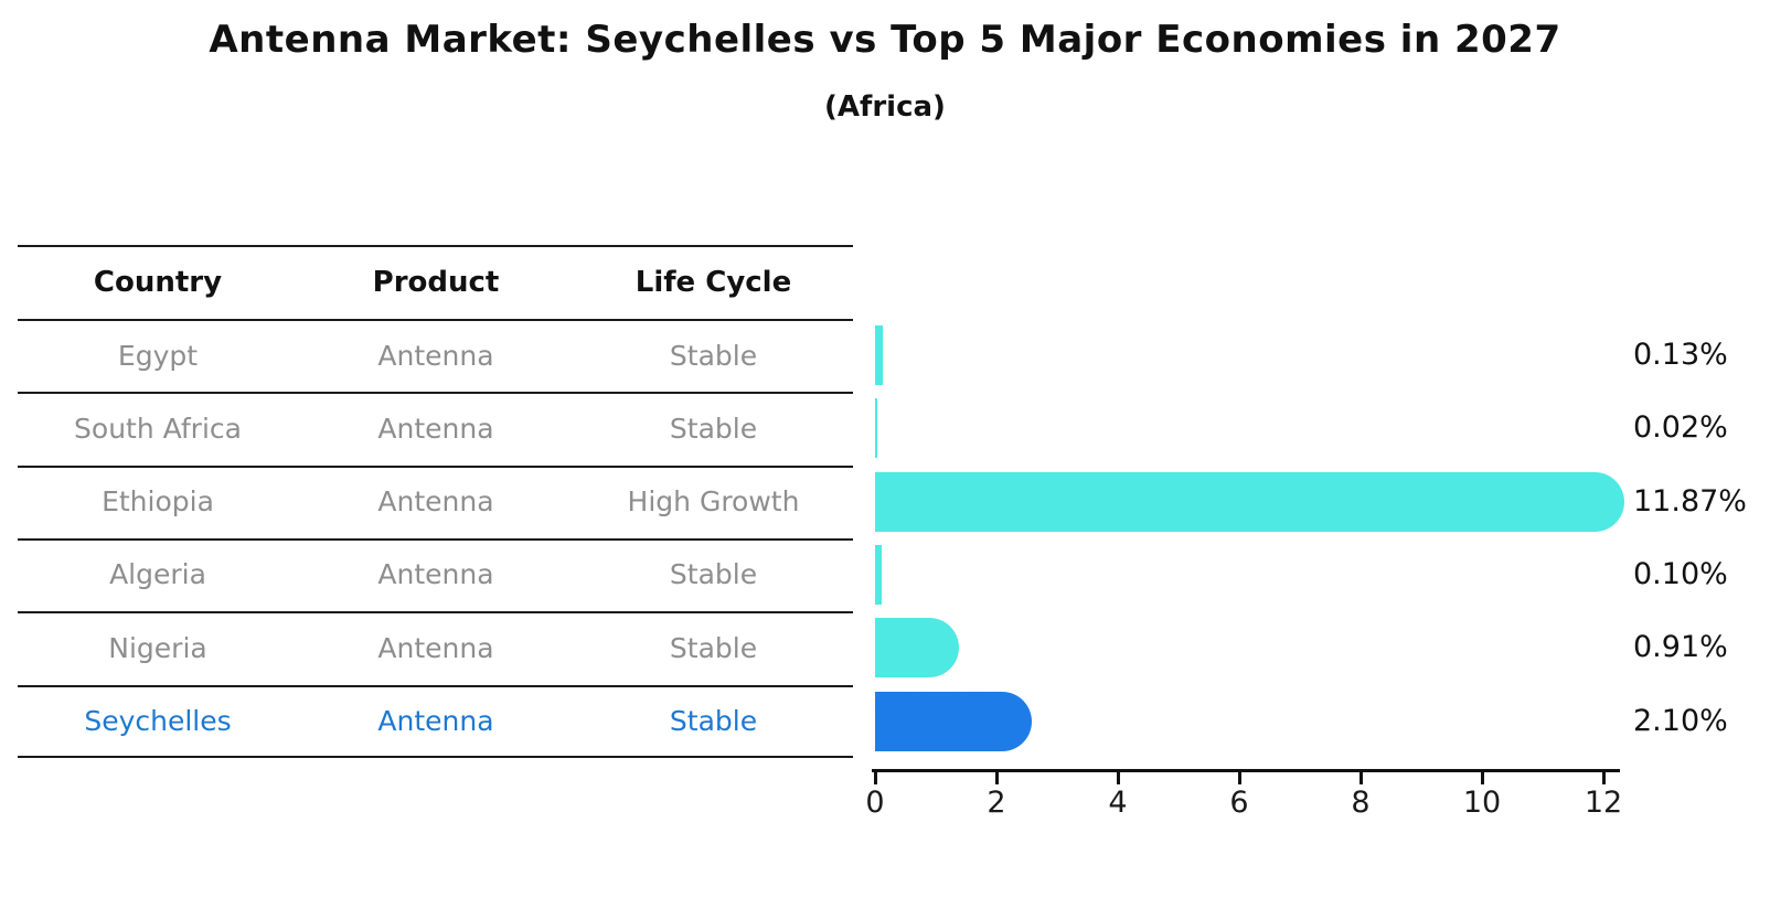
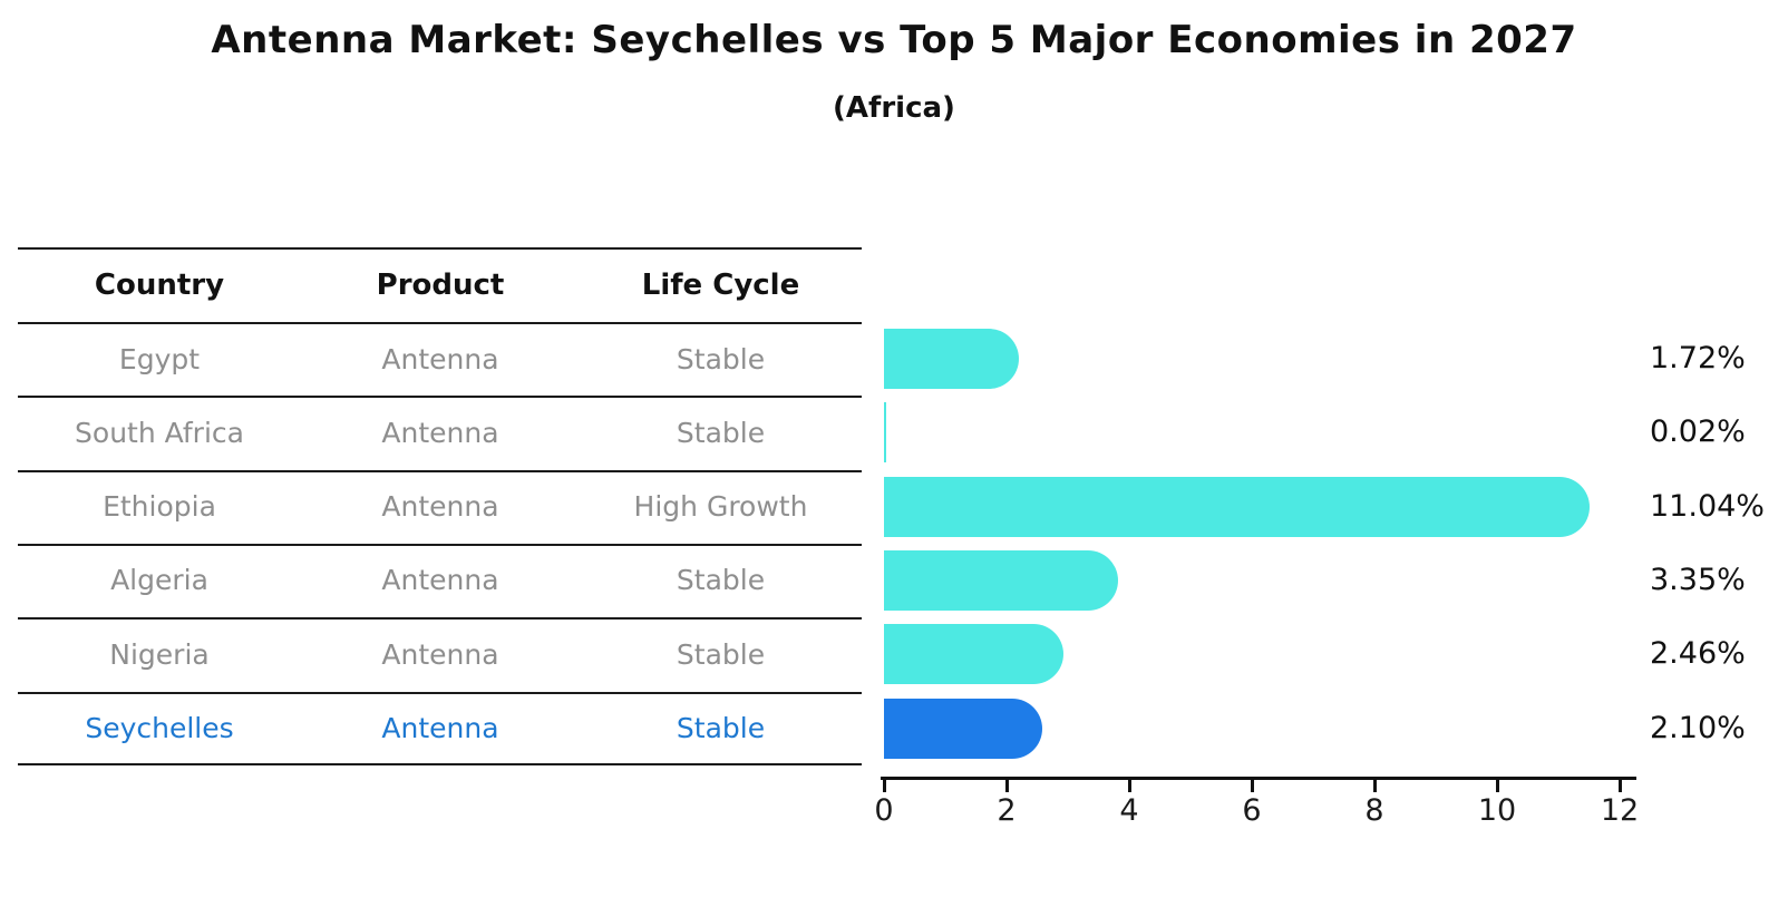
Egypt: 0.13% -> 1.72%
Ethiopia: 11.87% -> 11.04%
Algeria: 0.10% -> 3.35%
Nigeria: 0.91% -> 2.46%
